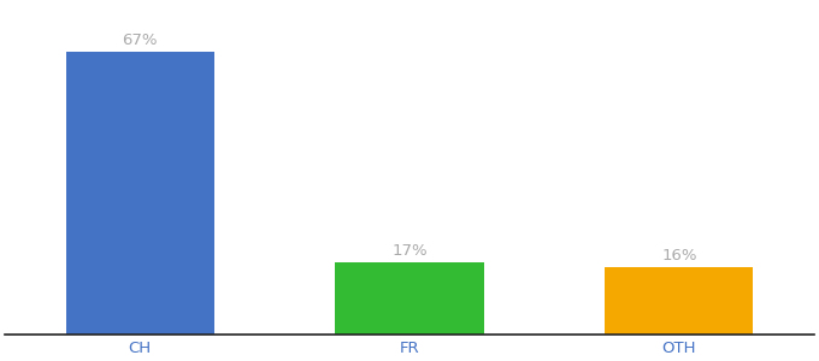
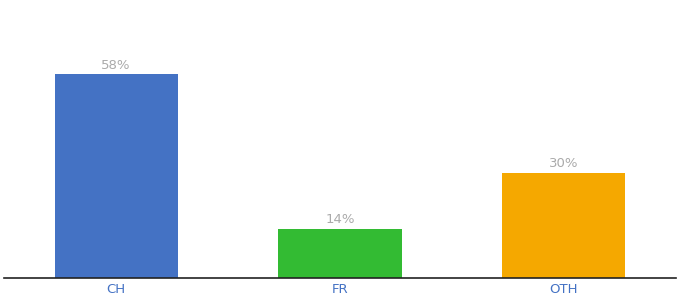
CH: 67% -> 58%
FR: 17% -> 14%
OTH: 16% -> 30%
